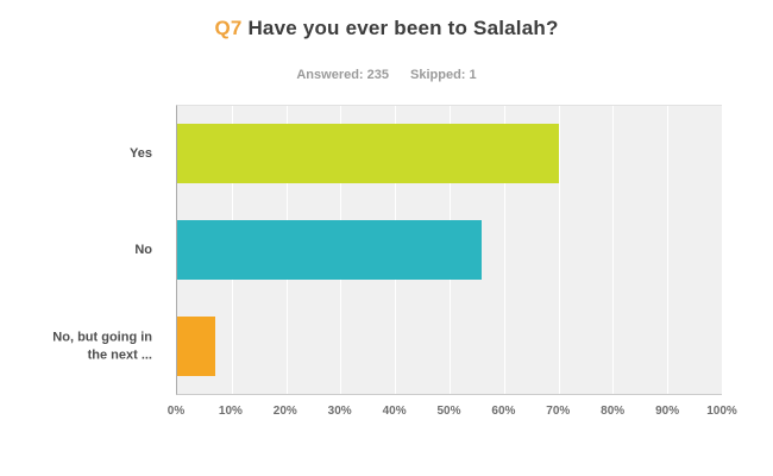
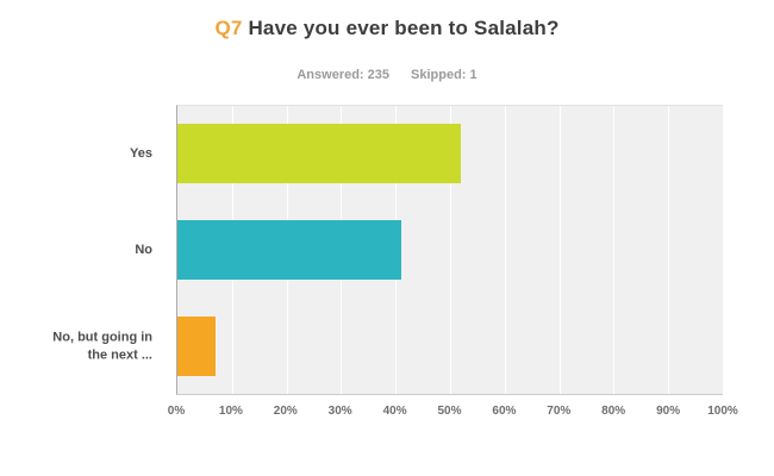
Yes: 70% -> 52%
No: 56% -> 41%
